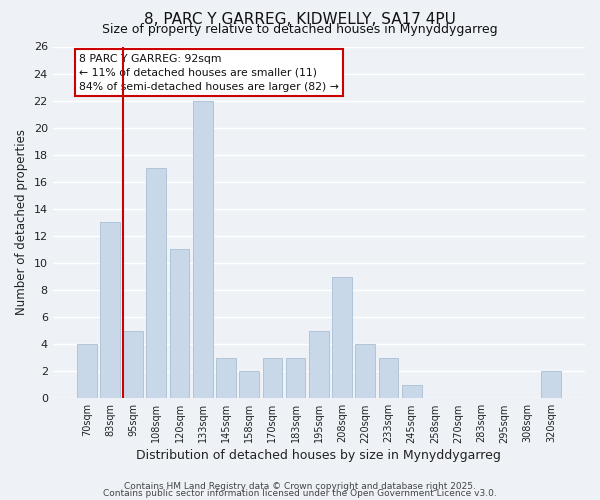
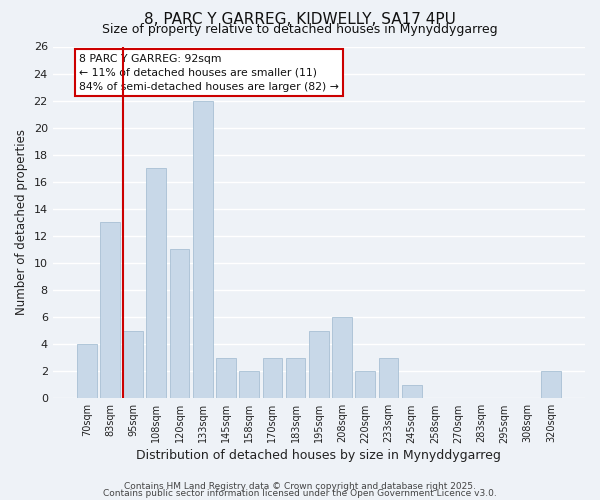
208sqm: 9 -> 6
220sqm: 4 -> 2
